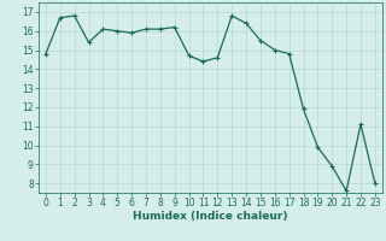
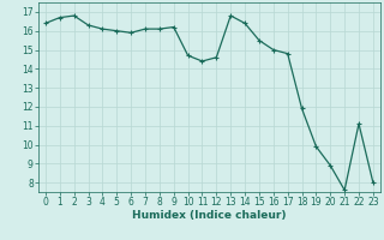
0: 14.8 -> 16.4
3: 15.4 -> 16.3
